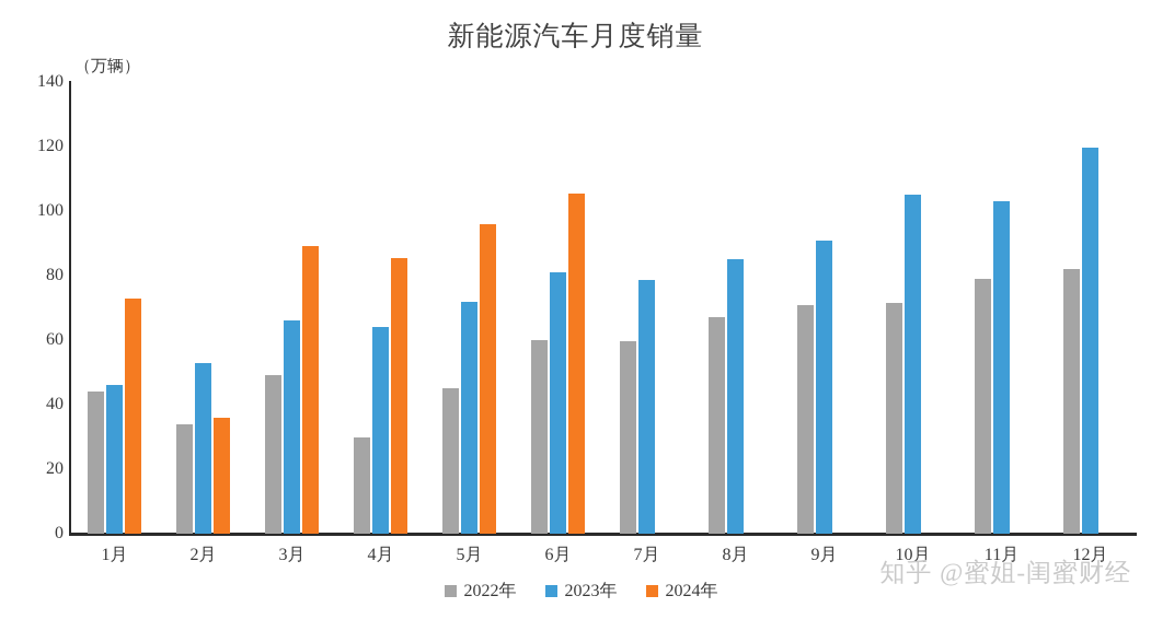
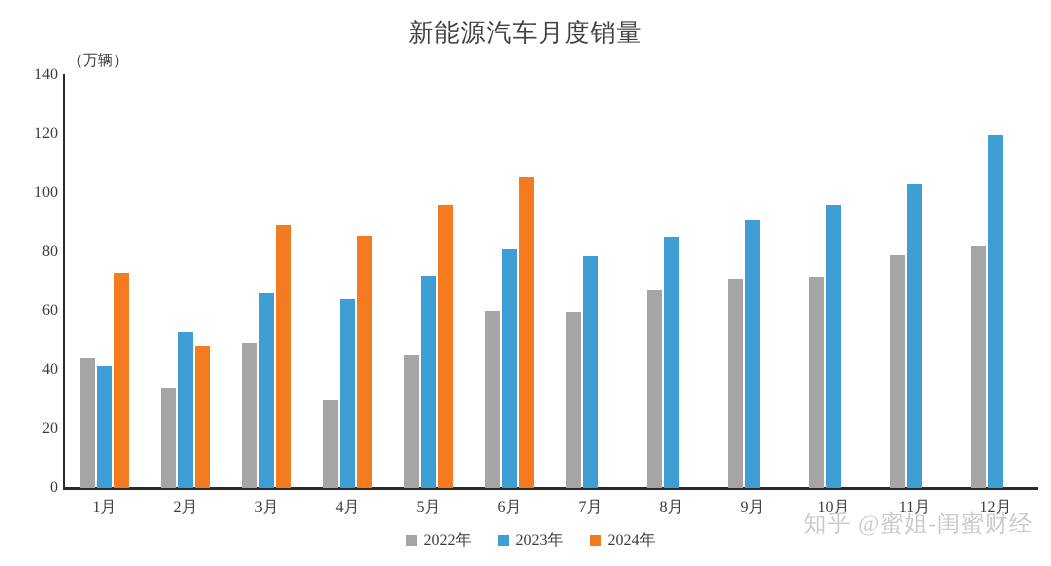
2023年/1月: 46 -> 42
2024年/2月: 36 -> 48
2023年/10月: 105 -> 96
